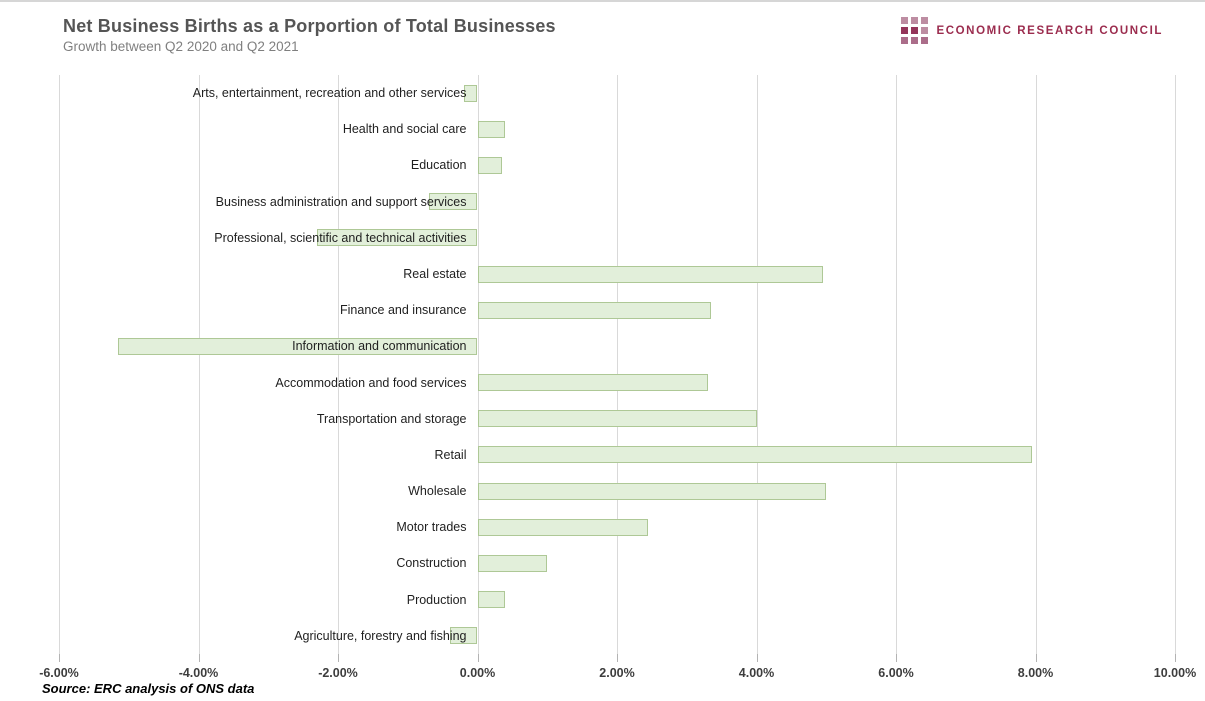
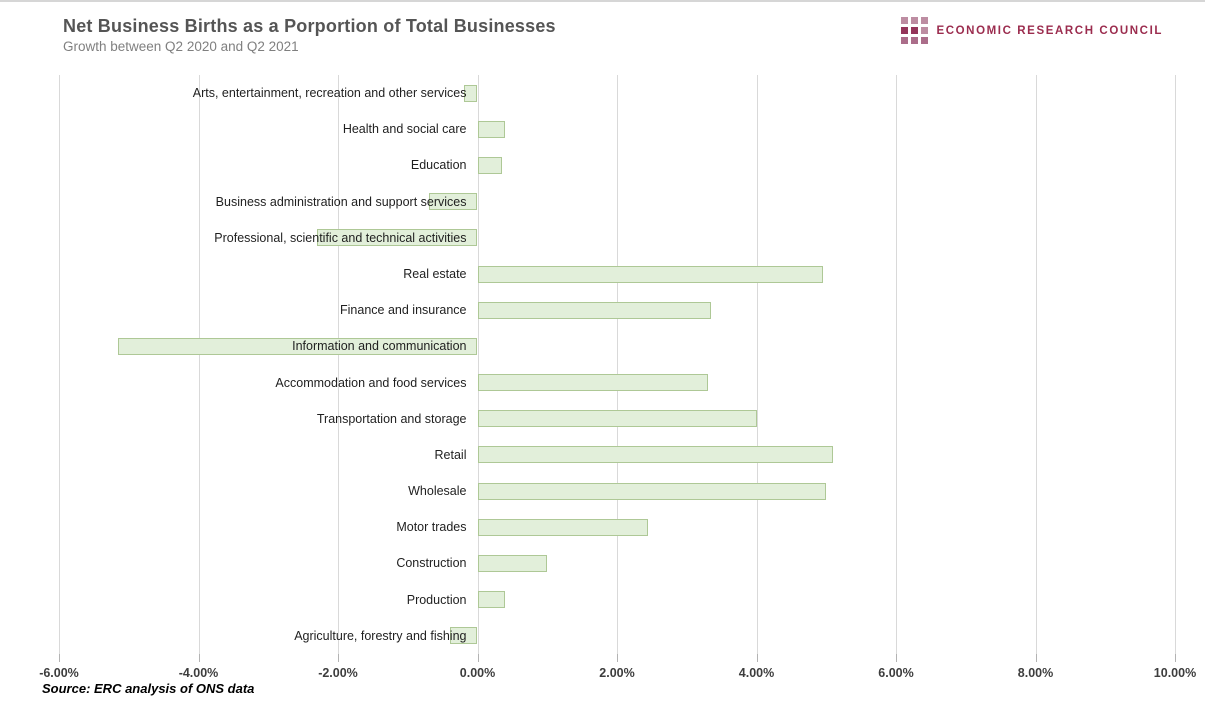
Retail: 8.0% -> 5.1%
